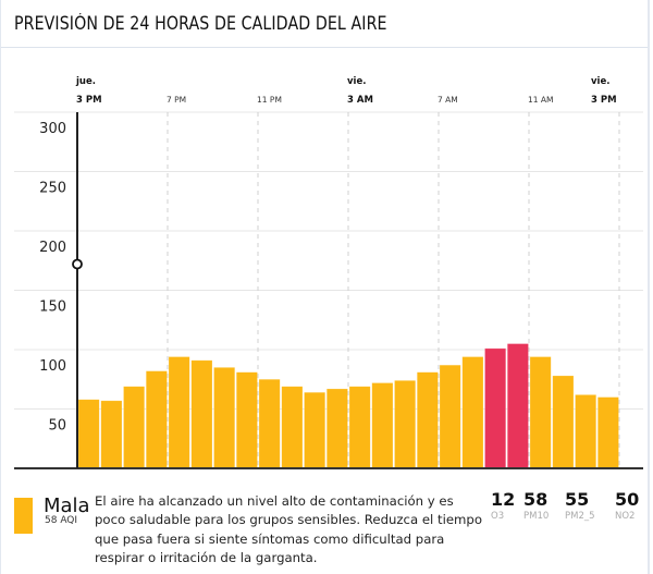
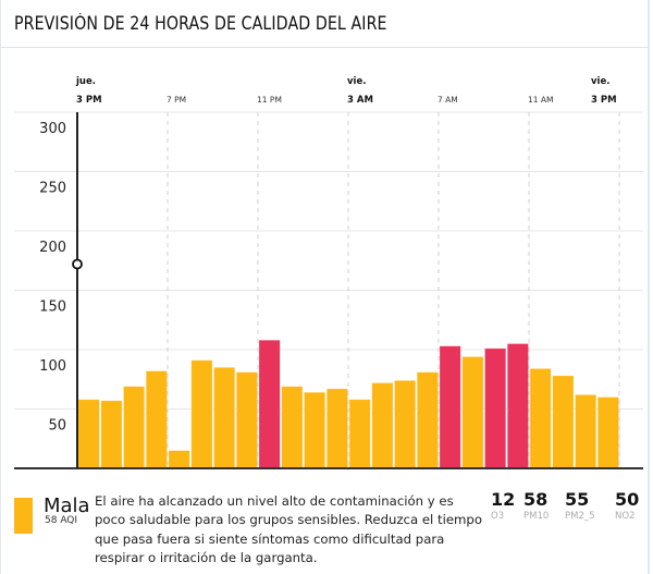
7 PM: 94 -> 15
11 PM: 75 -> 108
3 AM: 69 -> 58
7 AM: 87 -> 103
11 AM: 94 -> 84
